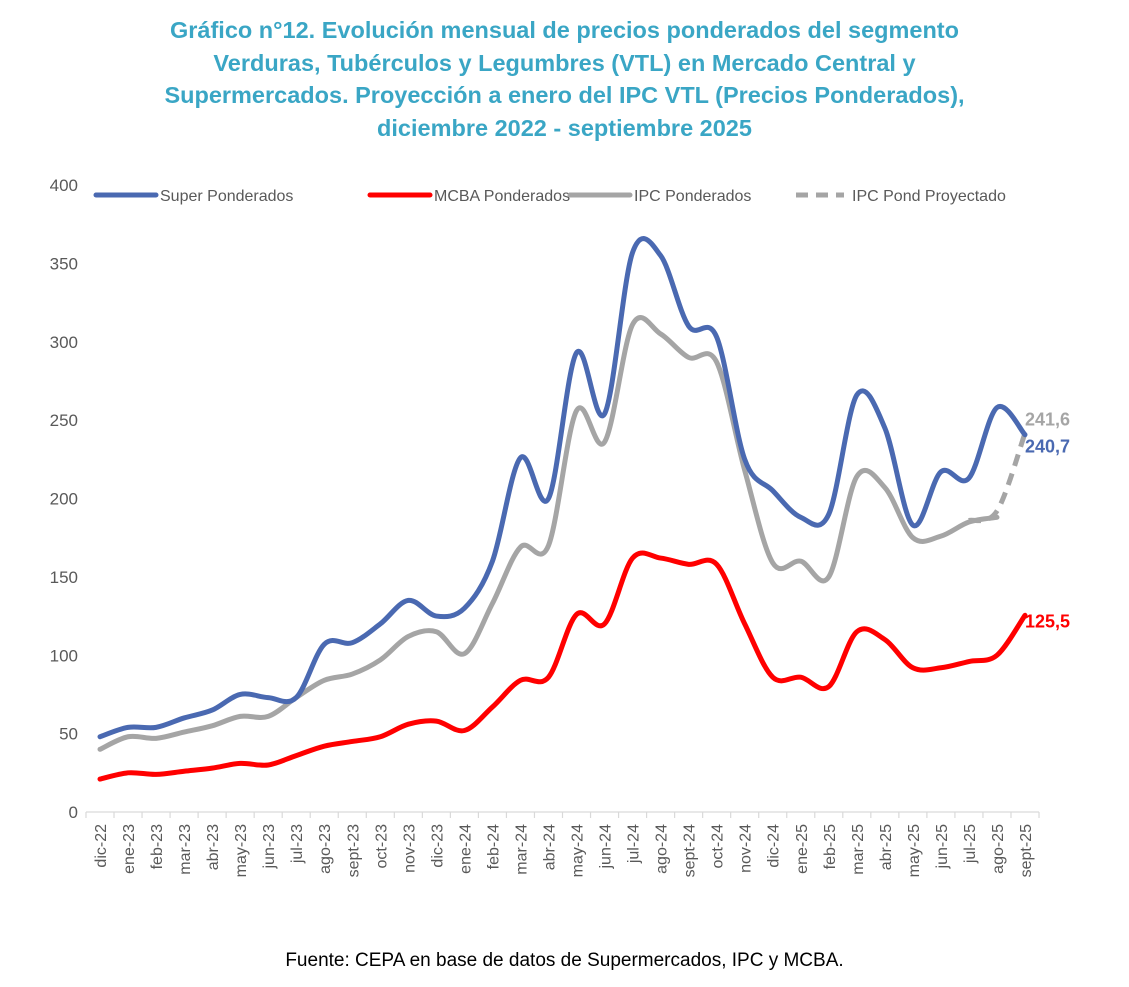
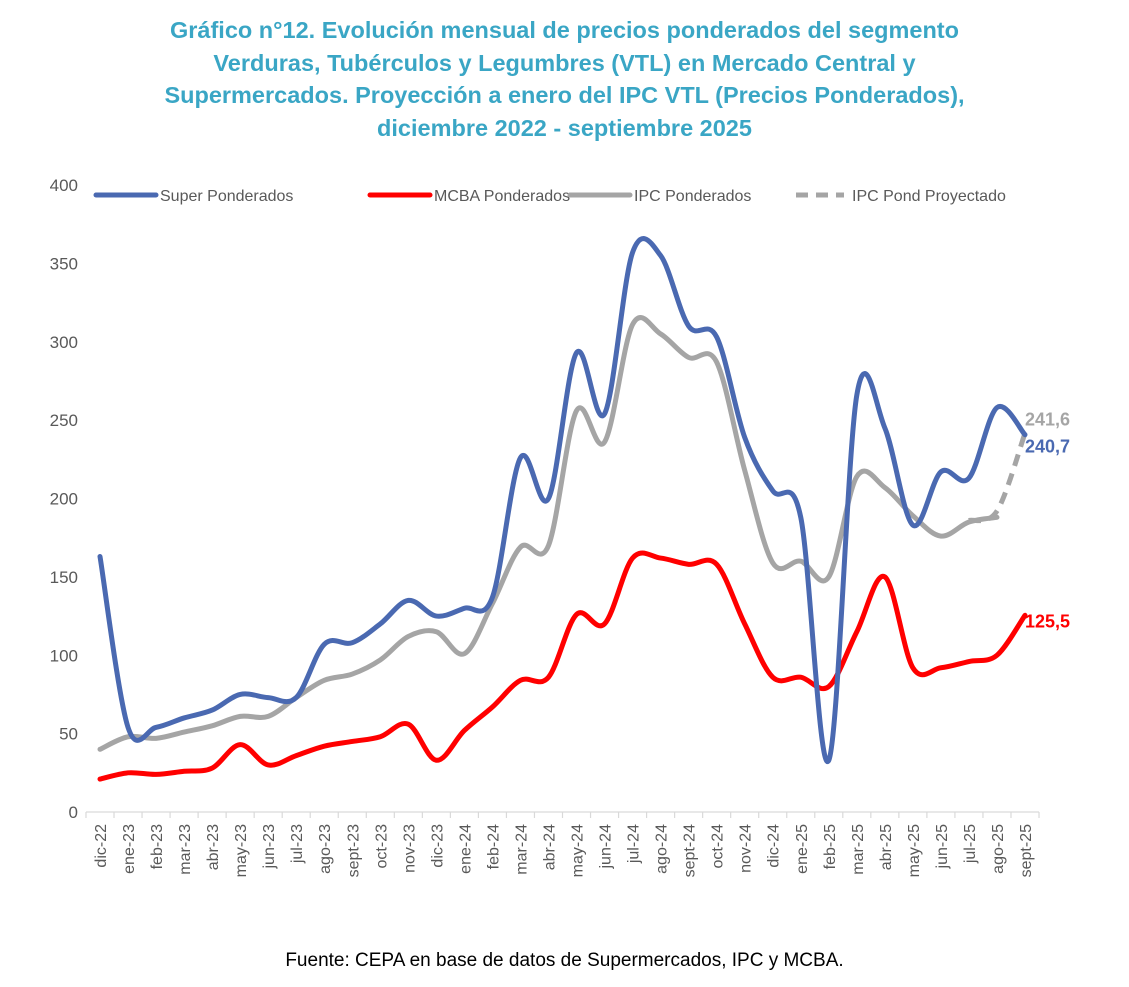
Super Ponderados/dic-22: 48 -> 163
MCBA Ponderados/may-23: 31 -> 43
MCBA Ponderados/dic-23: 58 -> 33
Super Ponderados/feb-24: 160 -> 137
Super Ponderados/nov-24: 225 -> 239
Super Ponderados/feb-25: 190 -> 33
MCBA Ponderados/abr-25: 110 -> 150
IPC Ponderados/may-25: 175 -> 189
